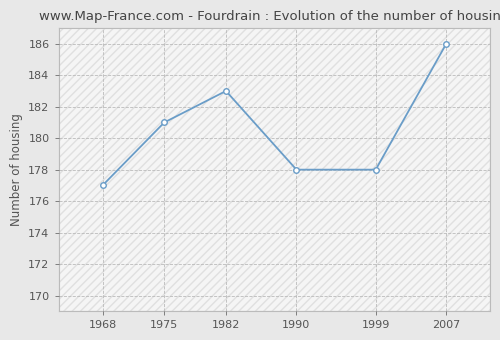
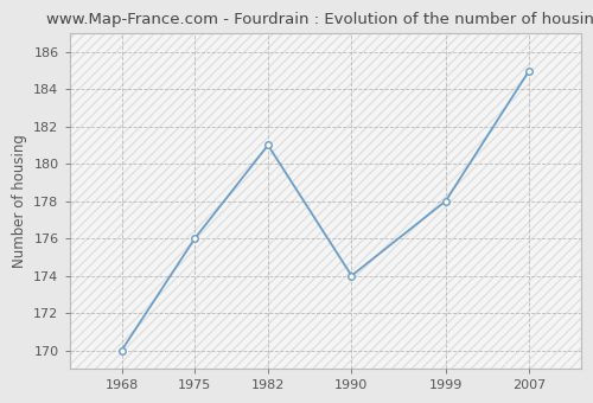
1968: 177 -> 170
1975: 181 -> 176
1982: 183 -> 181
1990: 178 -> 174
2007: 186 -> 185
